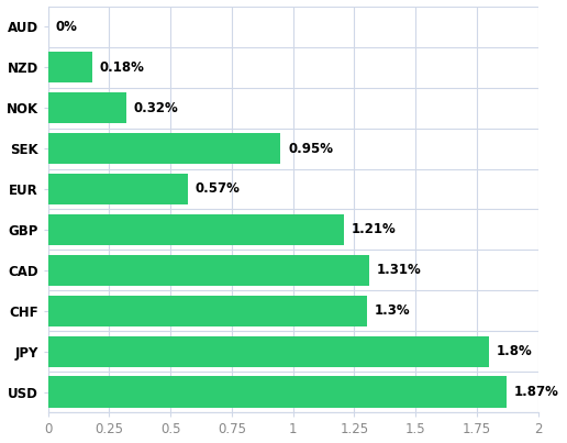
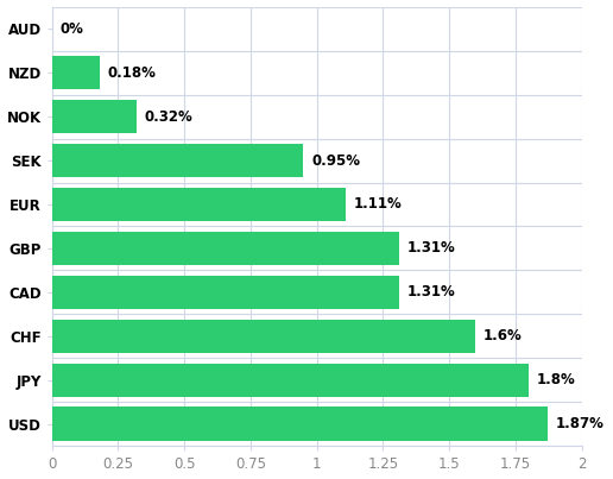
EUR: 0.57% -> 1.11%
GBP: 1.21% -> 1.31%
CHF: 1.3% -> 1.6%
